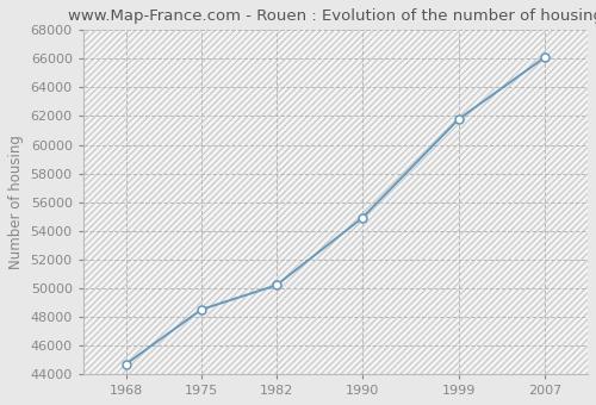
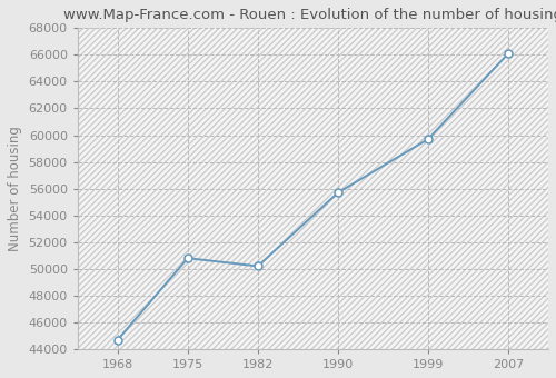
1975: 48500 -> 50800
1990: 54900 -> 55700
1999: 61800 -> 59700
